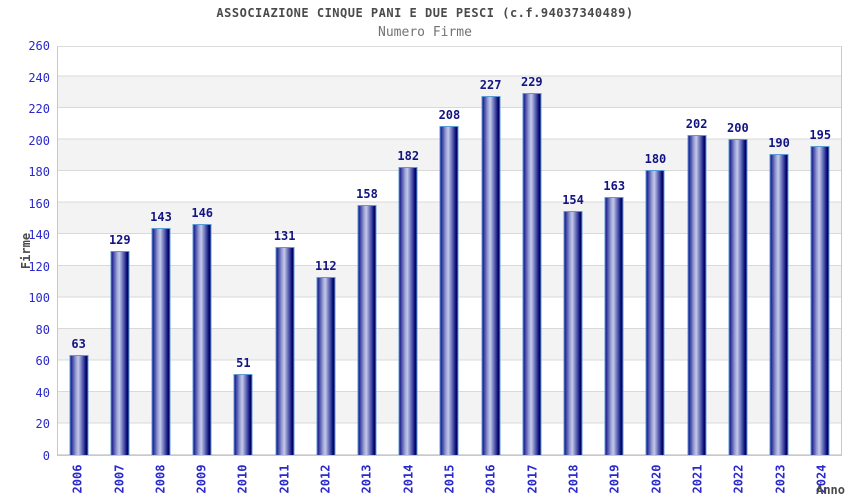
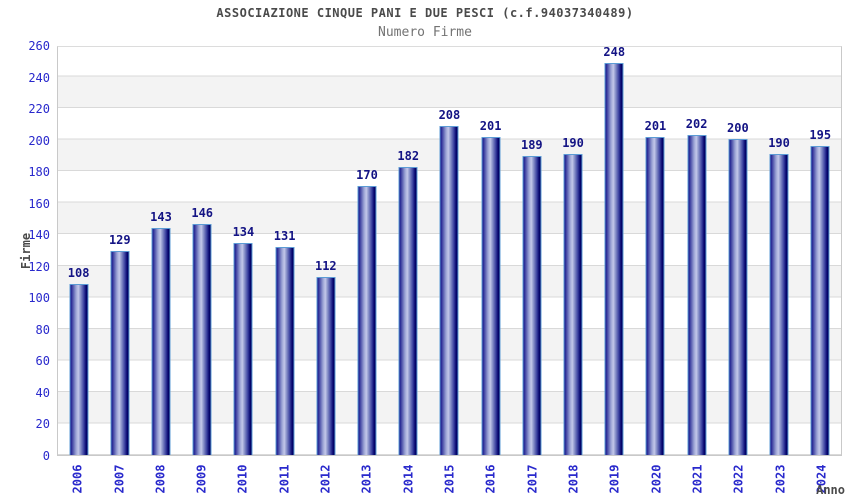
2006: 63 -> 108
2010: 51 -> 134
2013: 158 -> 170
2016: 227 -> 201
2017: 229 -> 189
2018: 154 -> 190
2019: 163 -> 248
2020: 180 -> 201
